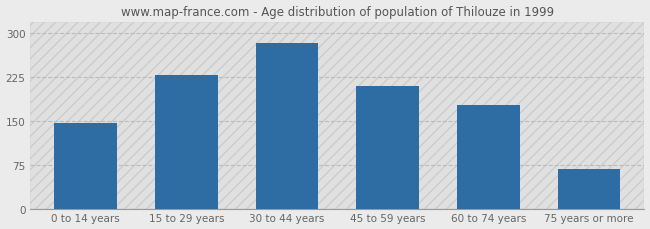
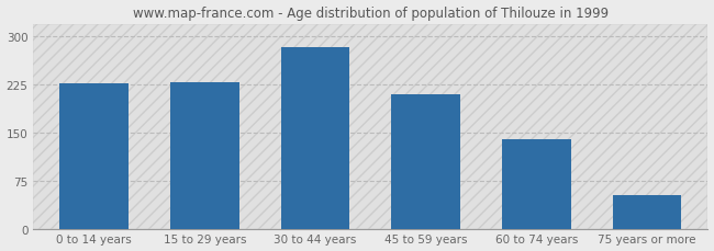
0 to 14 years: 146 -> 227
60 to 74 years: 178 -> 140
75 years or more: 68 -> 52
